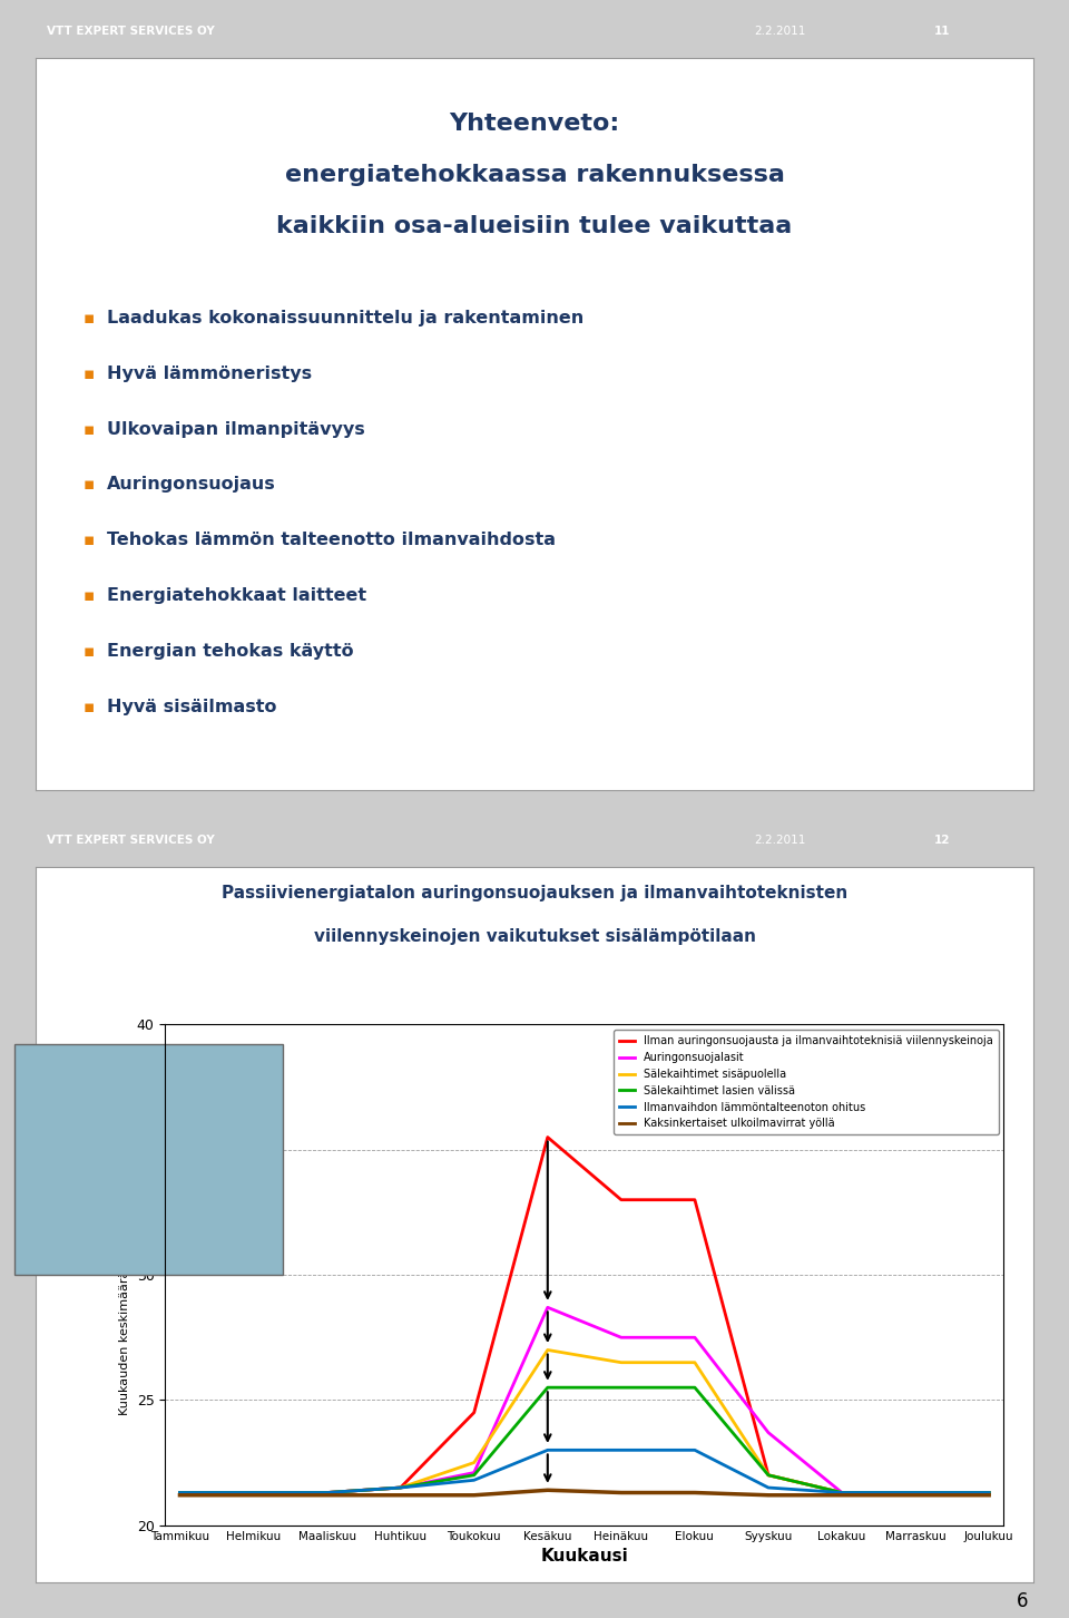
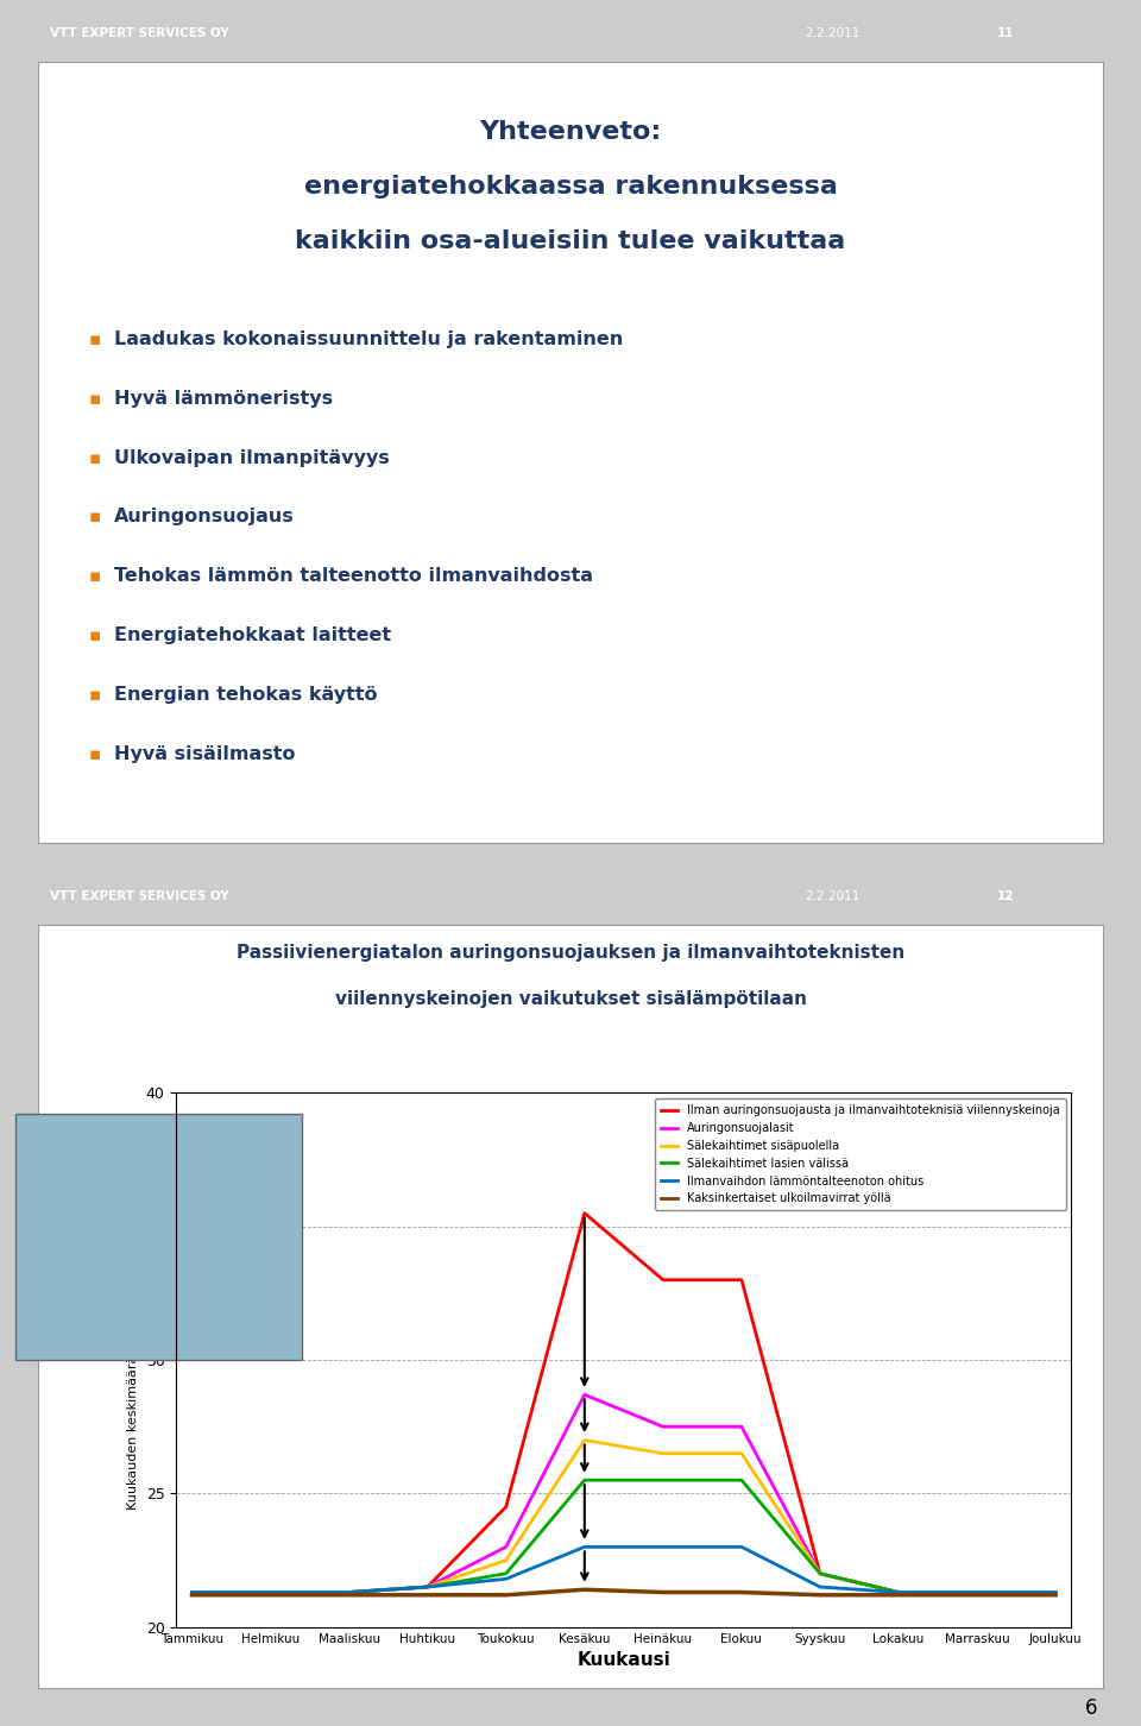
Auringonsuojalasit/Toukokuu: 22.1 -> 23.0
Auringonsuojalasit/Syyskuu: 23.7 -> 22.0
